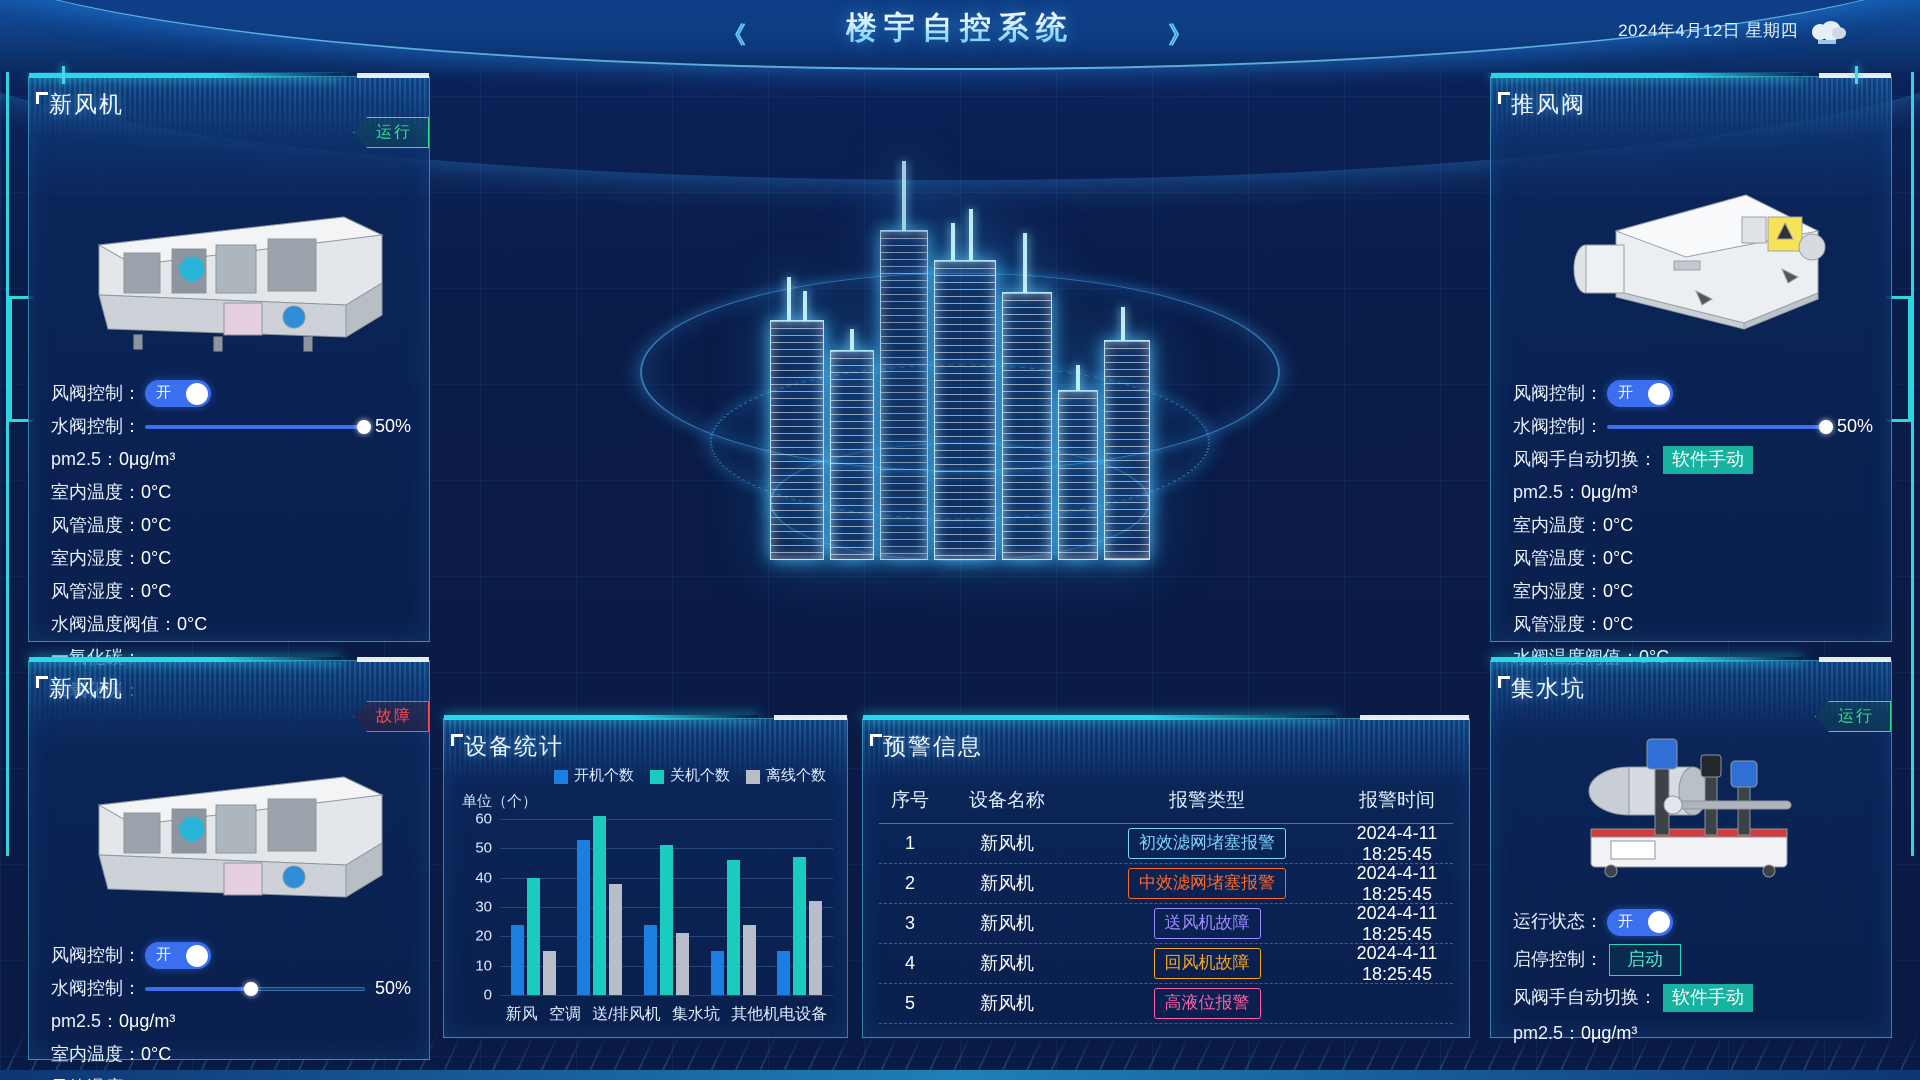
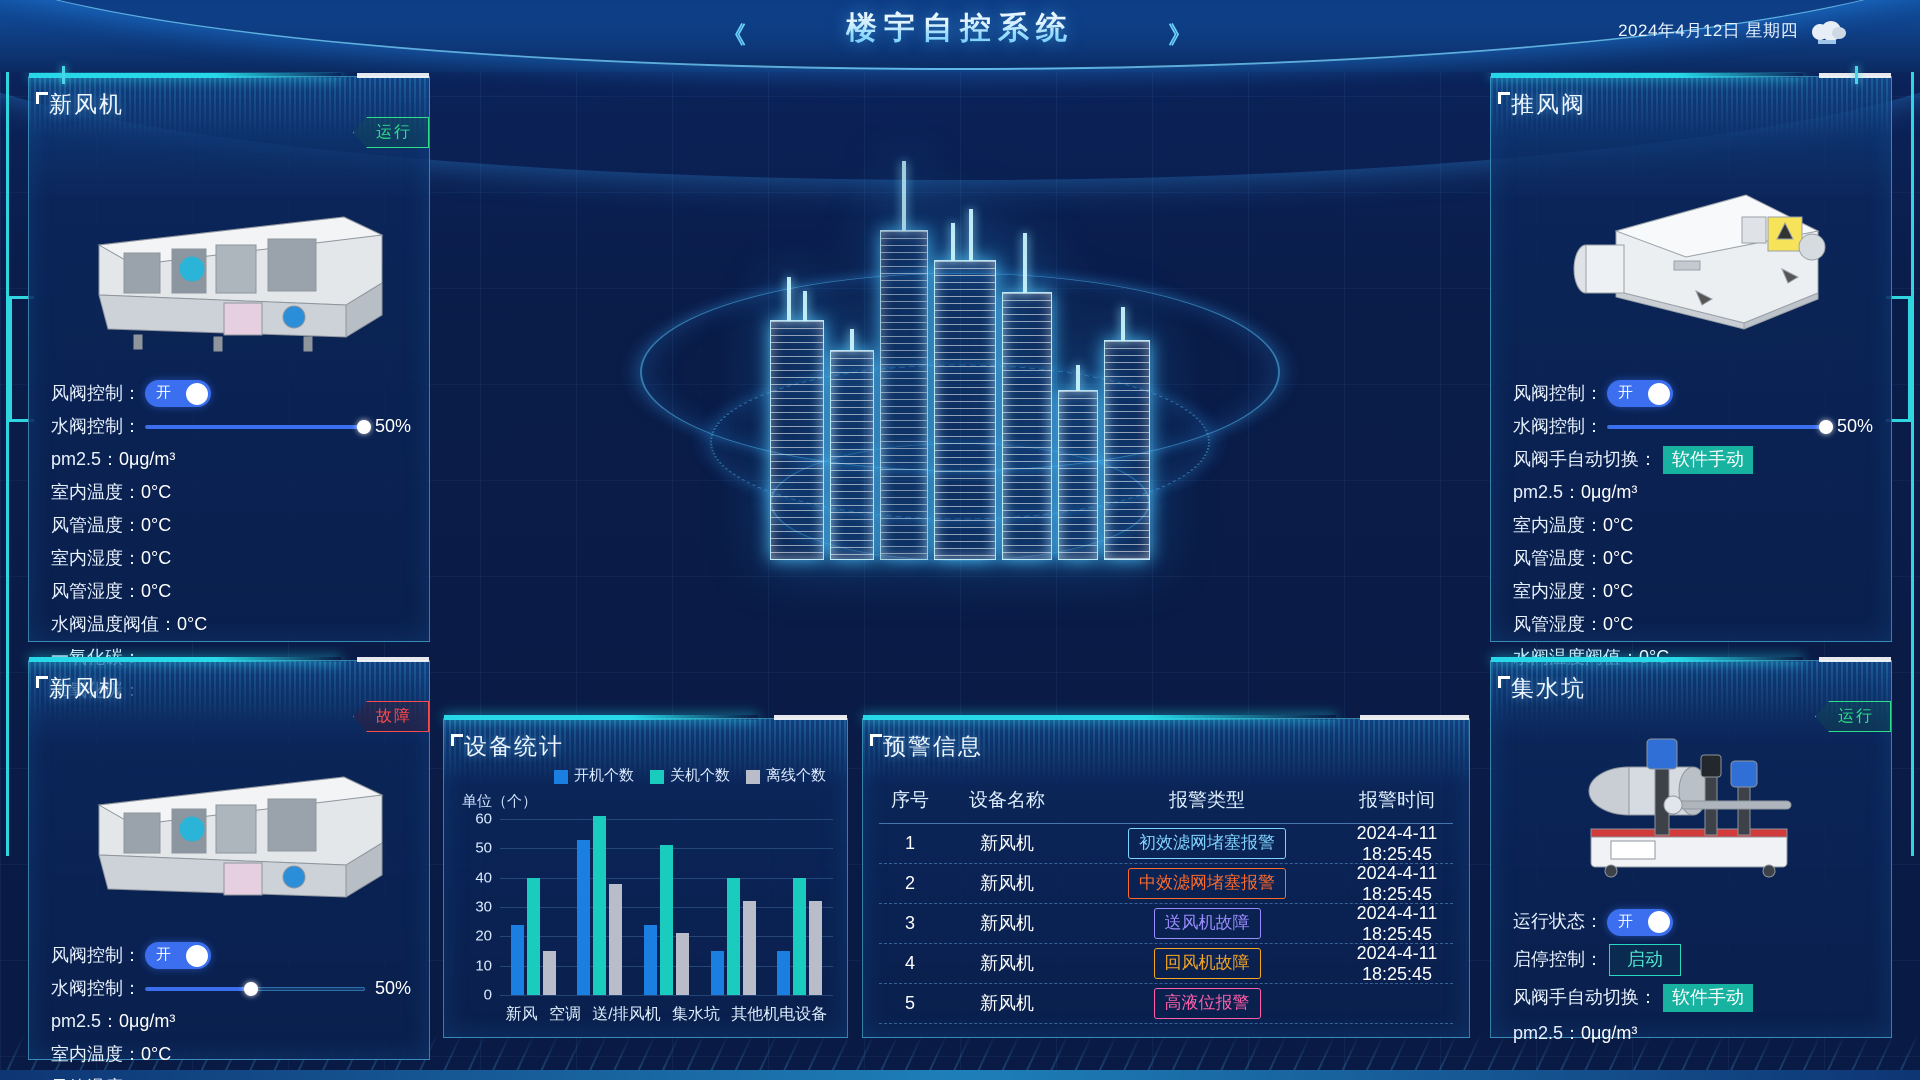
关机个数/集水坑: 46 -> 40
离线个数/集水坑: 24 -> 32
关机个数/其他机电设备: 47 -> 40
